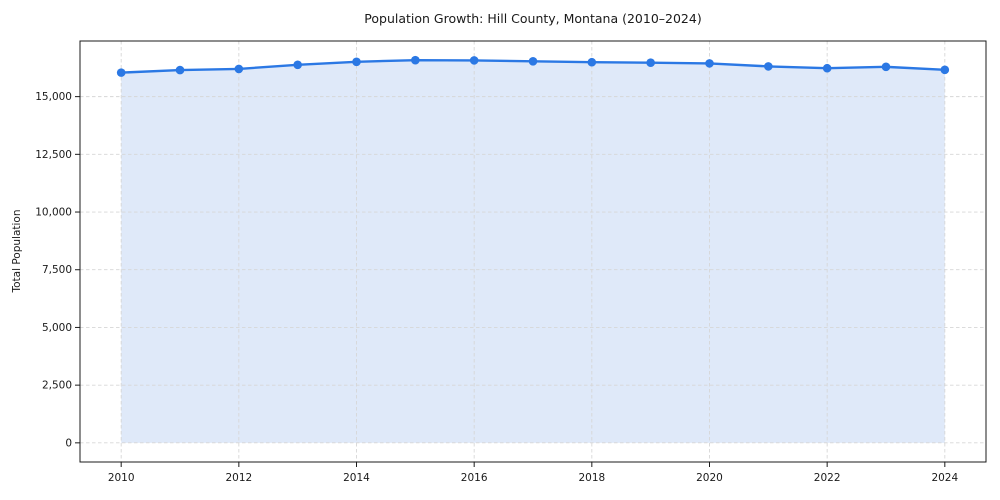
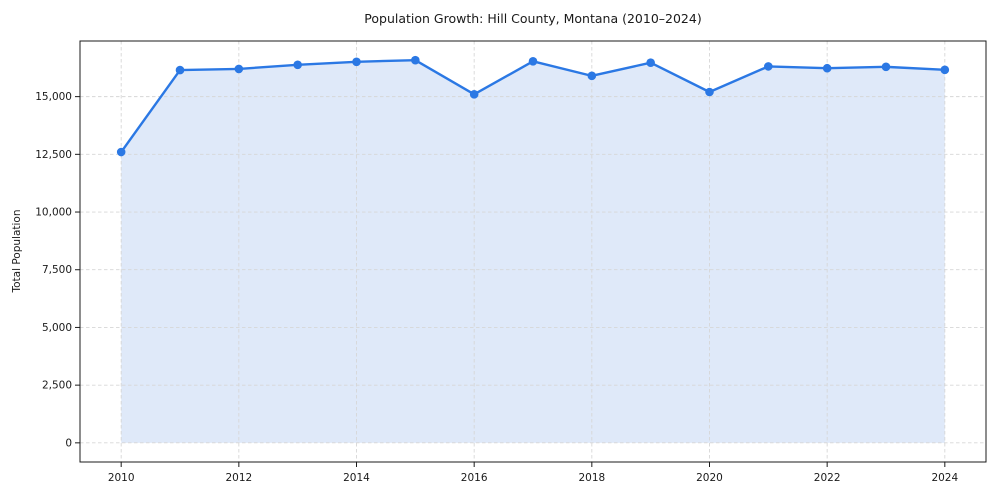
2010: 16000 -> 12600
2016: 16600 -> 15100
2018: 16500 -> 15900
2020: 16400 -> 15200
